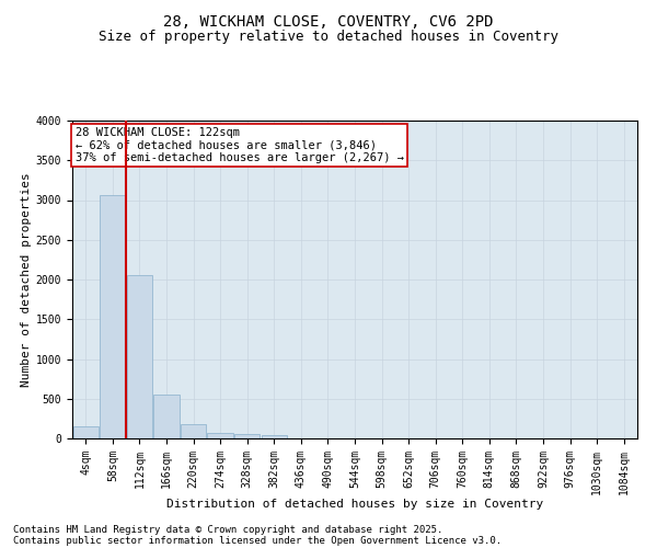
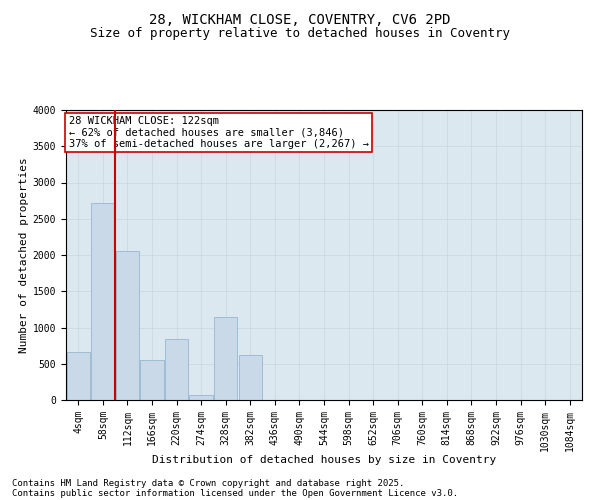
4sqm: 150 -> 660
58sqm: 3060 -> 2720
220sqm: 180 -> 840
328sqm: 60 -> 1140
382sqm: 40 -> 620
